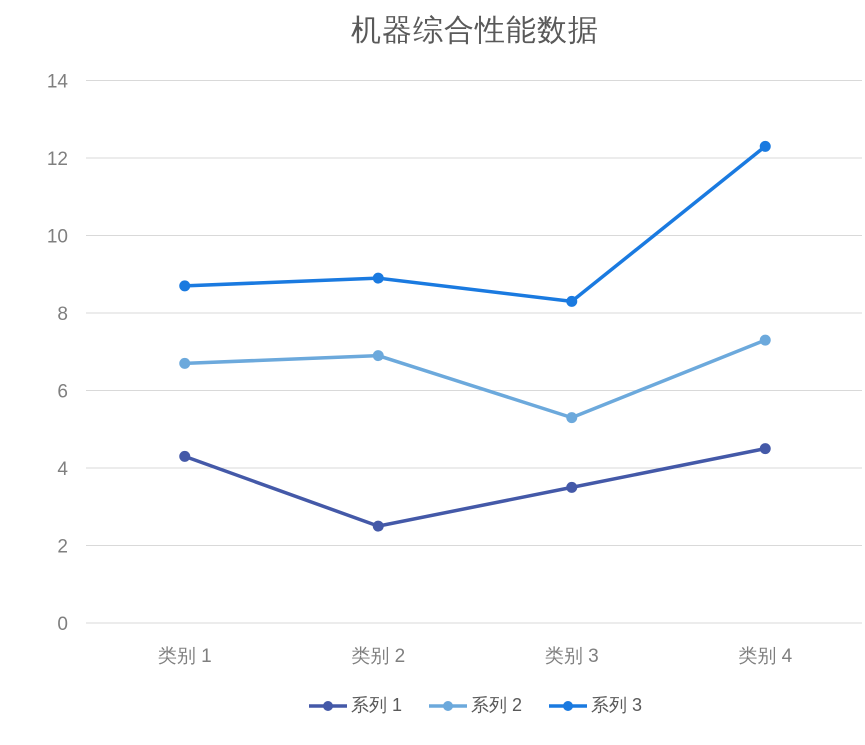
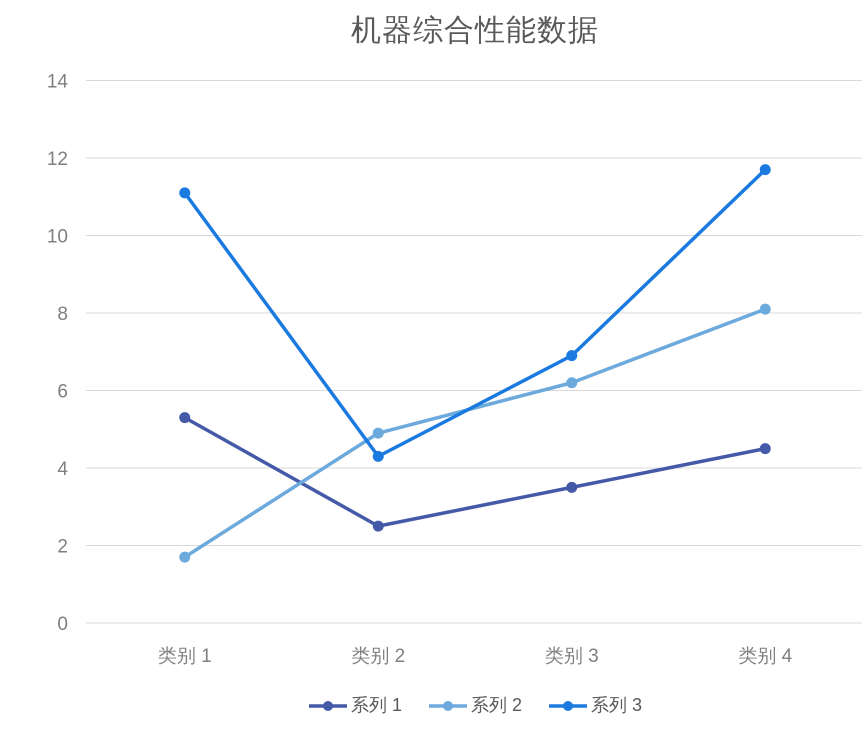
系列 1/类别 1: 4.3 -> 5.3
系列 2/类别 1: 6.7 -> 1.7
系列 3/类别 1: 8.7 -> 11.1
系列 2/类别 2: 6.9 -> 4.9
系列 3/类别 2: 8.9 -> 4.3
系列 2/类别 3: 5.3 -> 6.2
系列 3/类别 3: 8.3 -> 6.9
系列 2/类别 4: 7.3 -> 8.1
系列 3/类别 4: 12.3 -> 11.7
